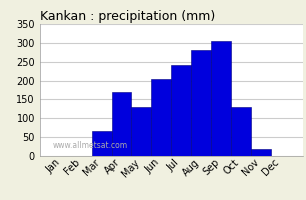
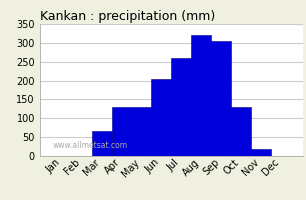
Apr: 170 -> 130
Jul: 240 -> 260
Aug: 280 -> 320
